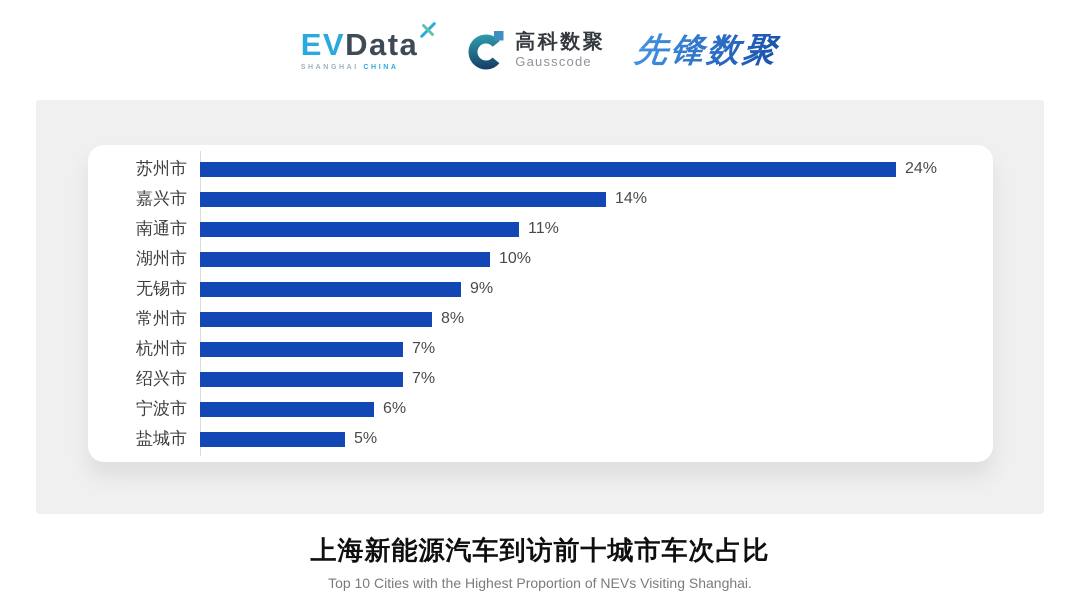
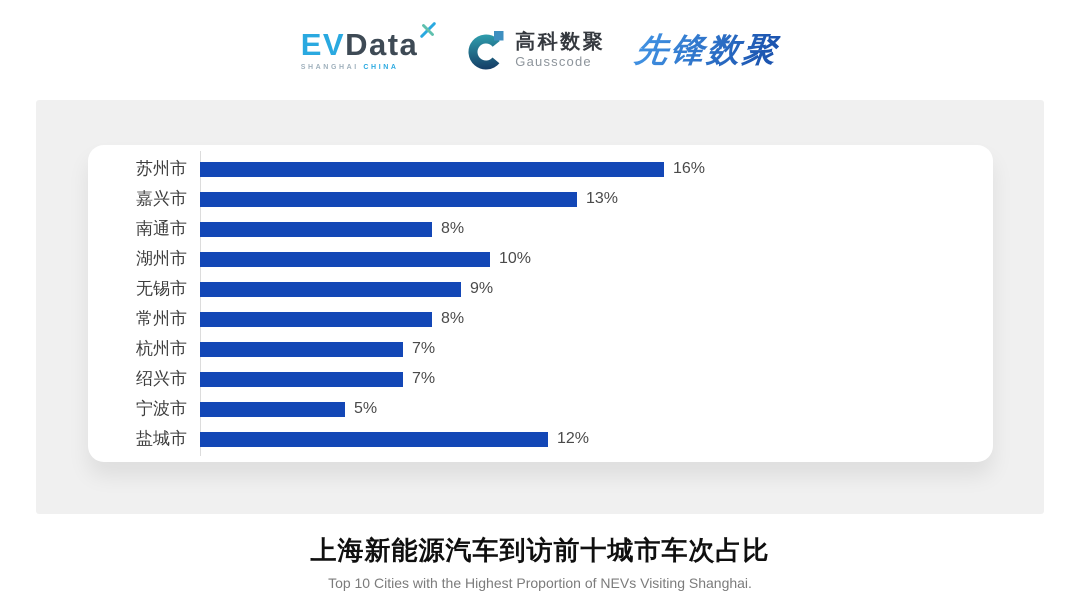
苏州市: 24% -> 16%
嘉兴市: 14% -> 13%
南通市: 11% -> 8%
宁波市: 6% -> 5%
盐城市: 5% -> 12%
